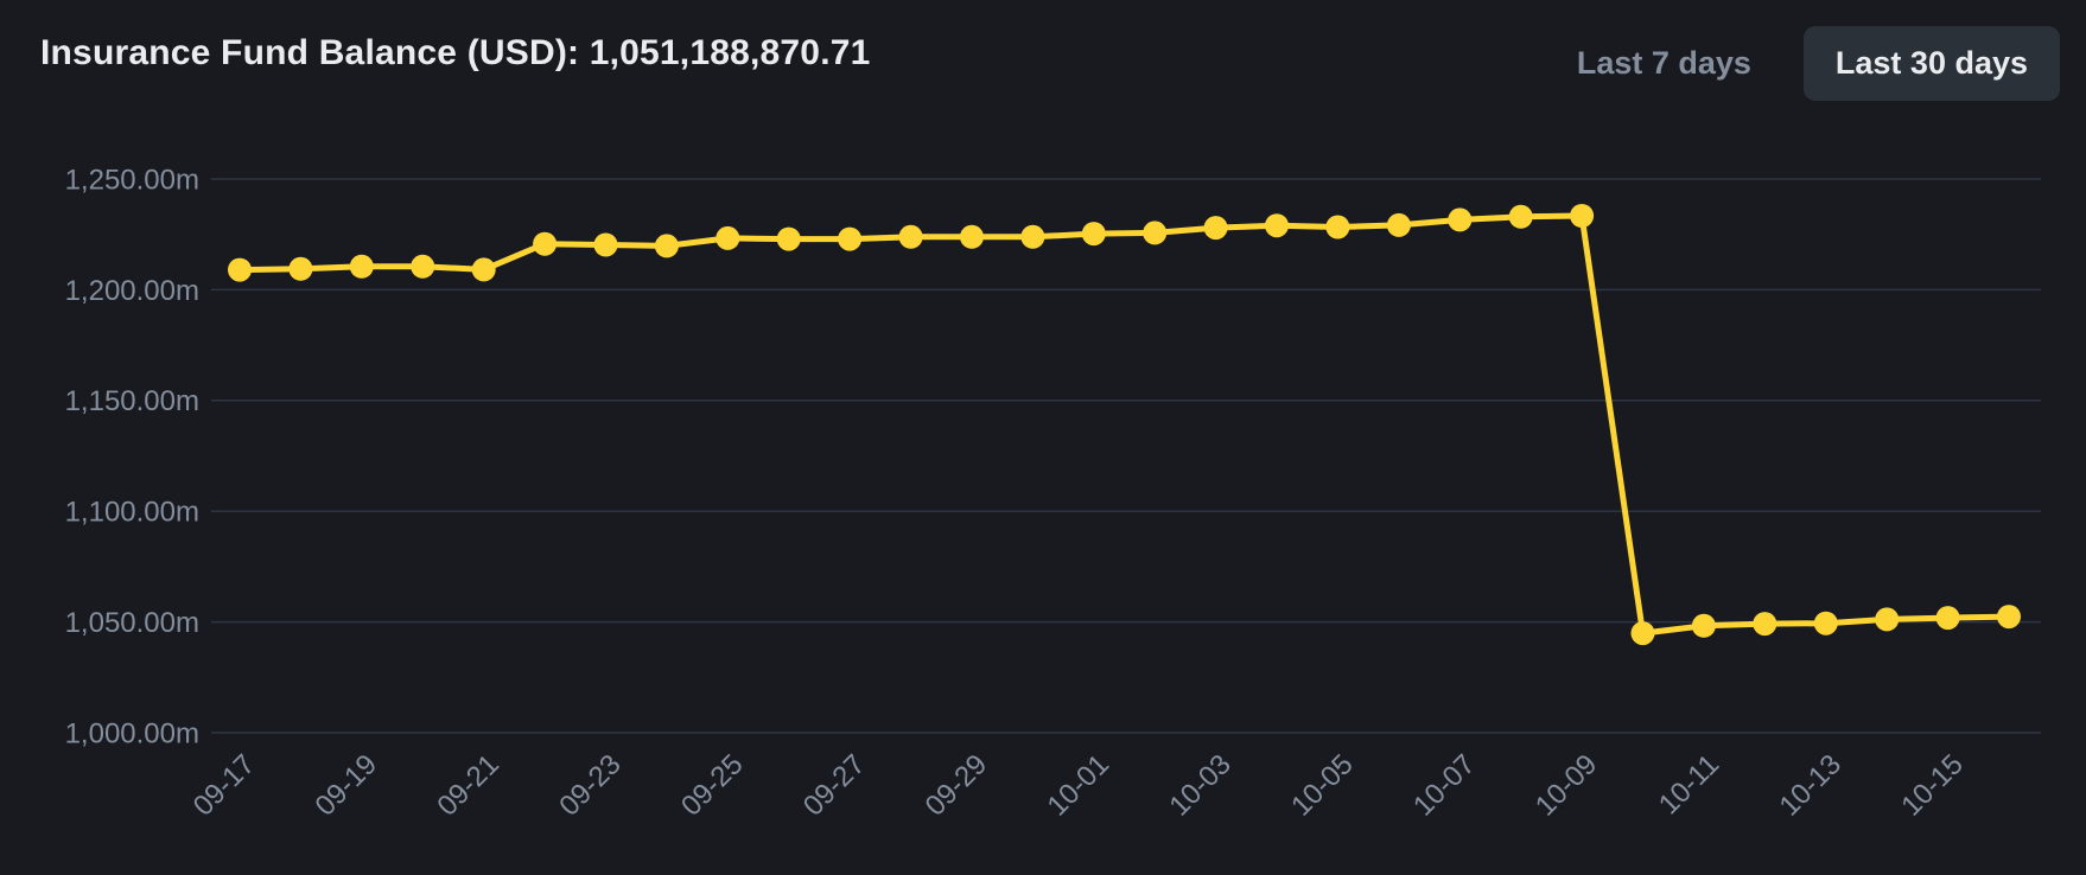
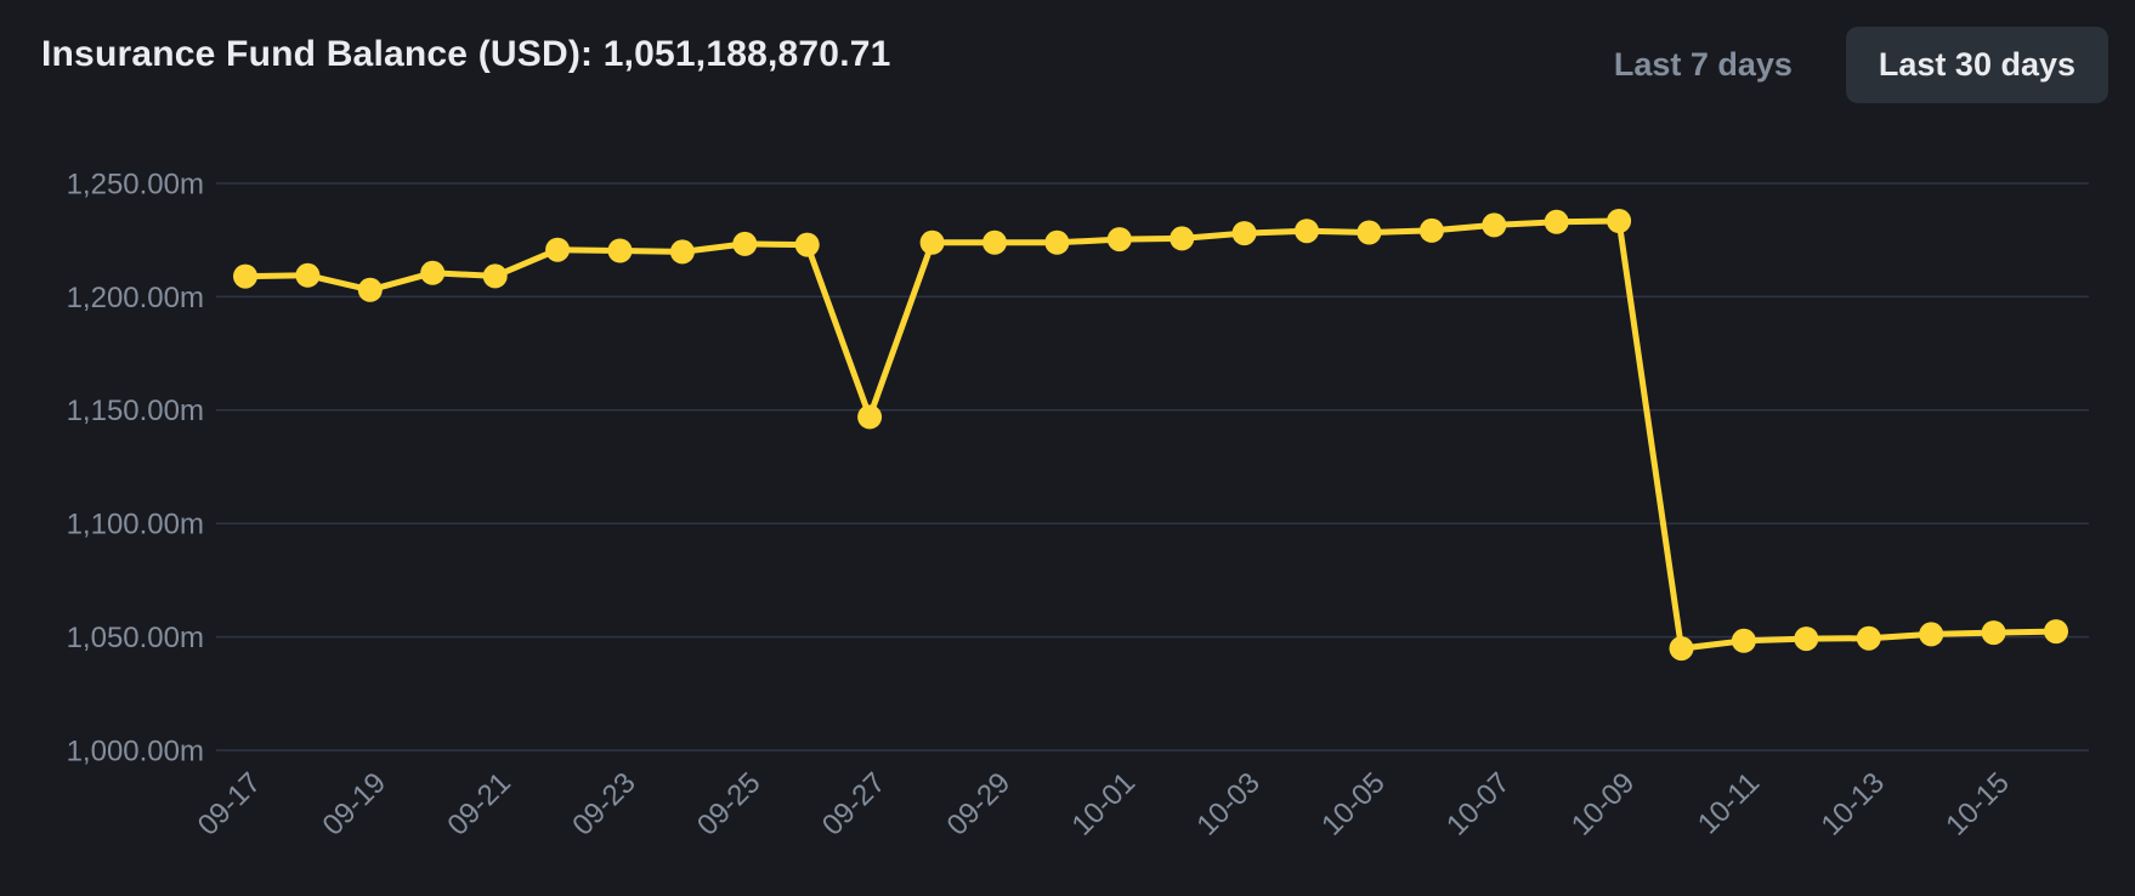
09-19: 1210m -> 1203m
09-27: 1223m -> 1147m
